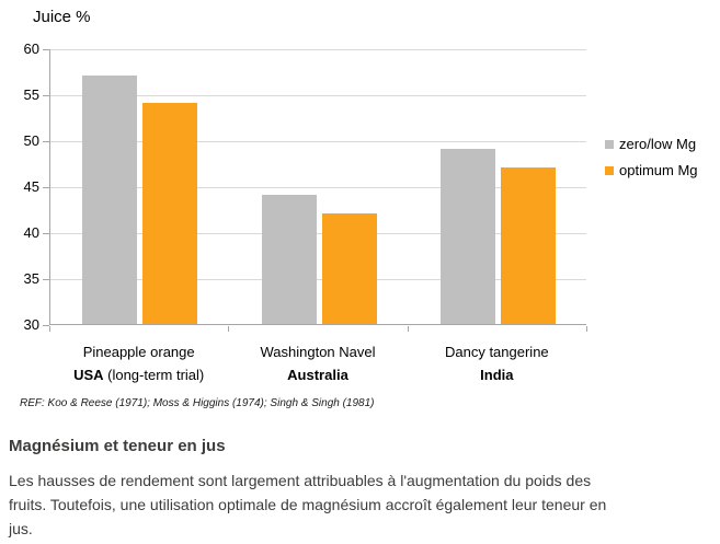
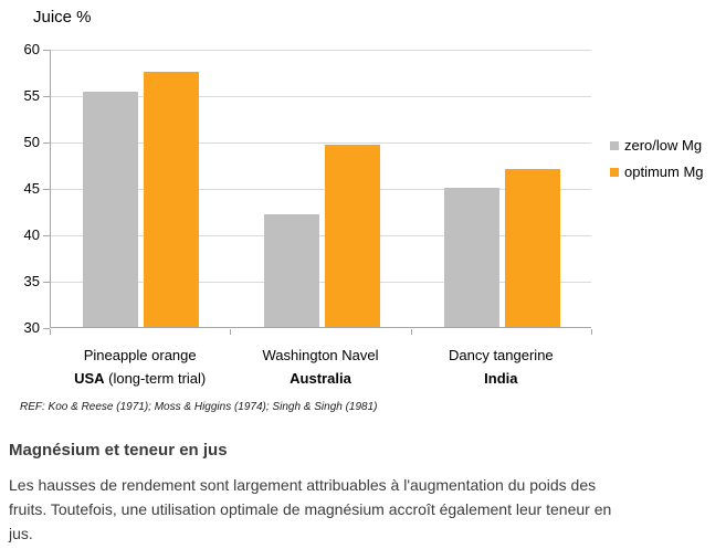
zero/low Mg/Pineapple orange: 57 -> 55
optimum Mg/Pineapple orange: 54 -> 58
zero/low Mg/Washington Navel: 44 -> 42
optimum Mg/Washington Navel: 42 -> 50
zero/low Mg/Dancy tangerine: 49 -> 45
